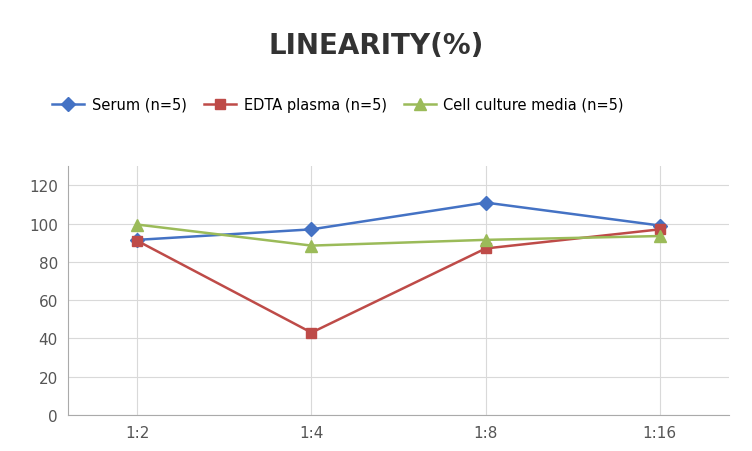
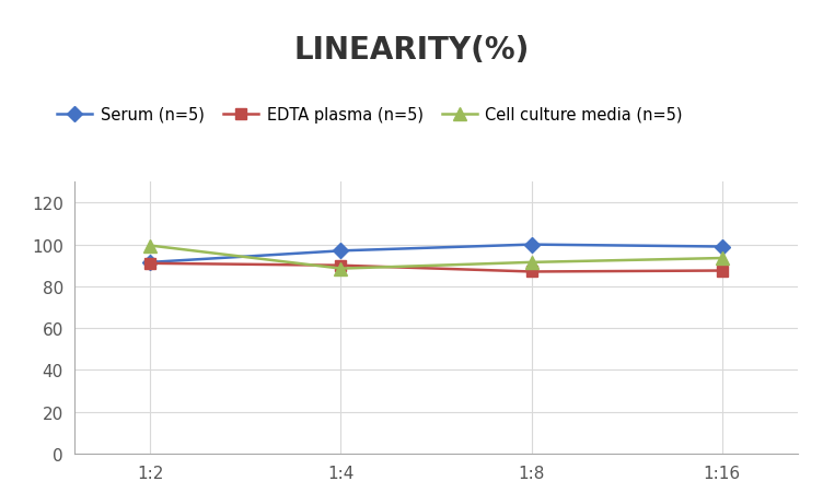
EDTA plasma (n=5)/1:4: 43 -> 90
Serum (n=5)/1:8: 111 -> 100
EDTA plasma (n=5)/1:16: 97 -> 88
